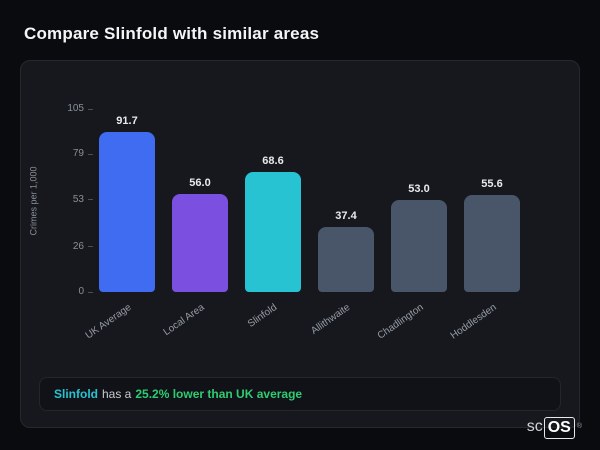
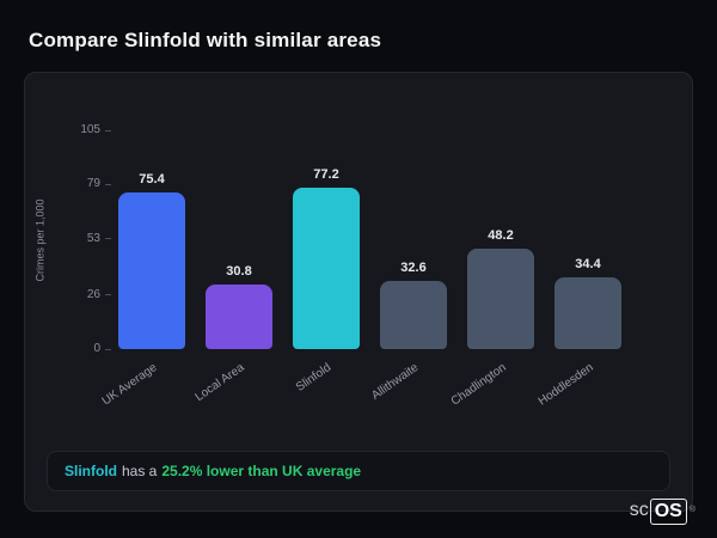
UK Average: 91.7 -> 75.4
Local Area: 56.0 -> 30.8
Slinfold: 68.6 -> 77.2
Allithwaite: 37.4 -> 32.6
Chadlington: 53.0 -> 48.2
Hoddlesden: 55.6 -> 34.4
